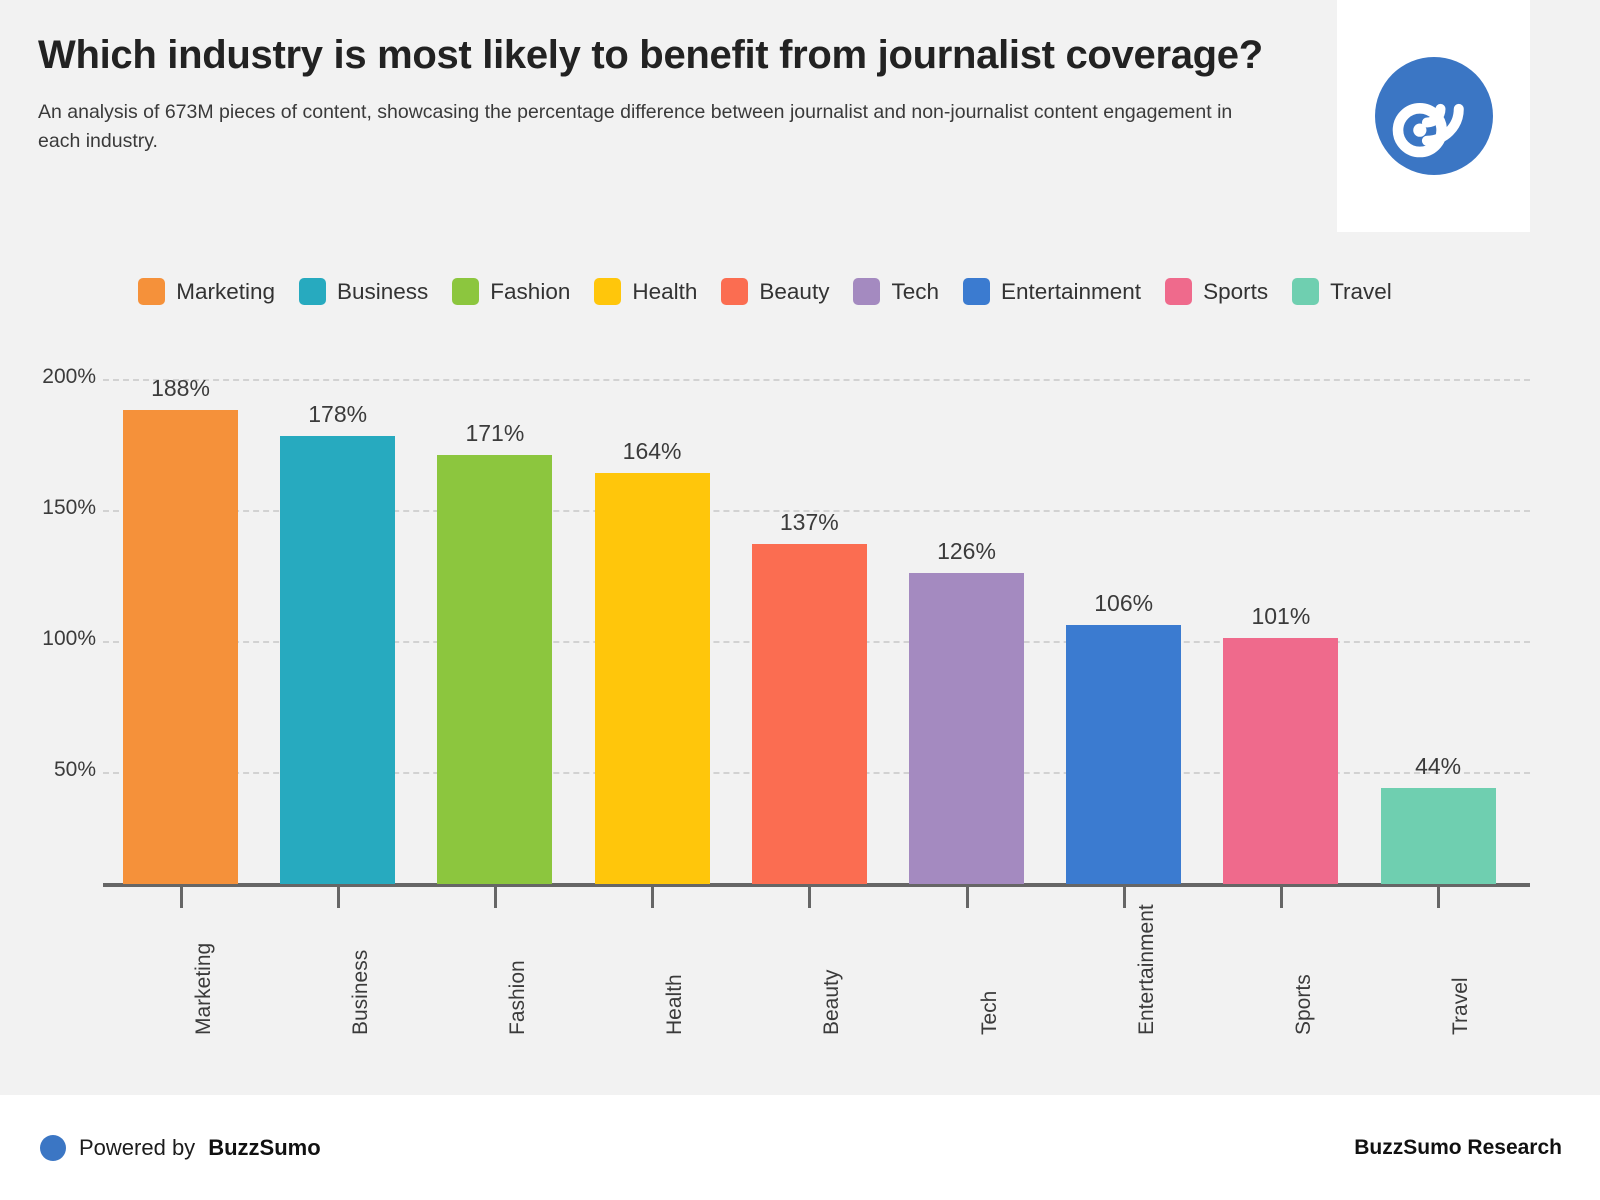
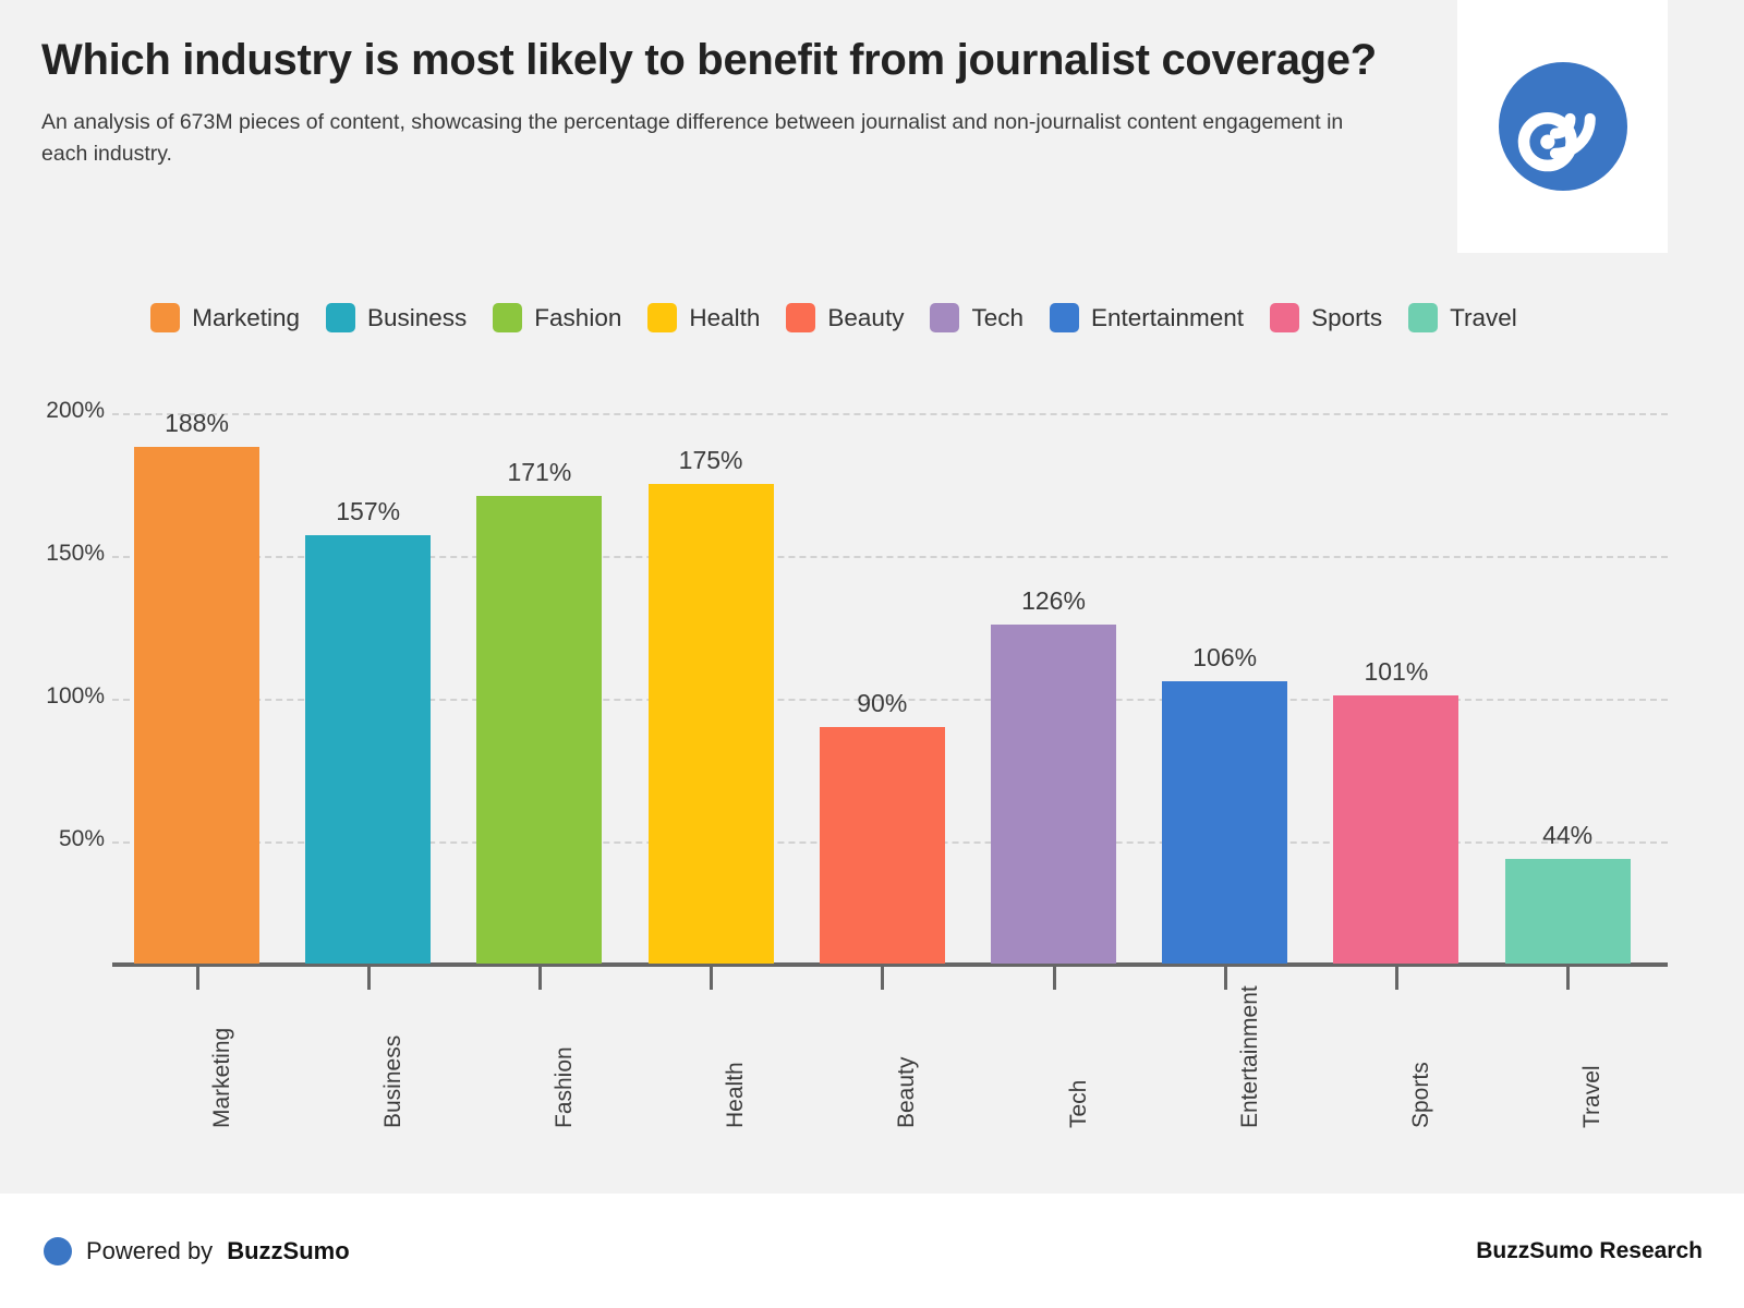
Business: 178% -> 157%
Health: 164% -> 175%
Beauty: 137% -> 90%
